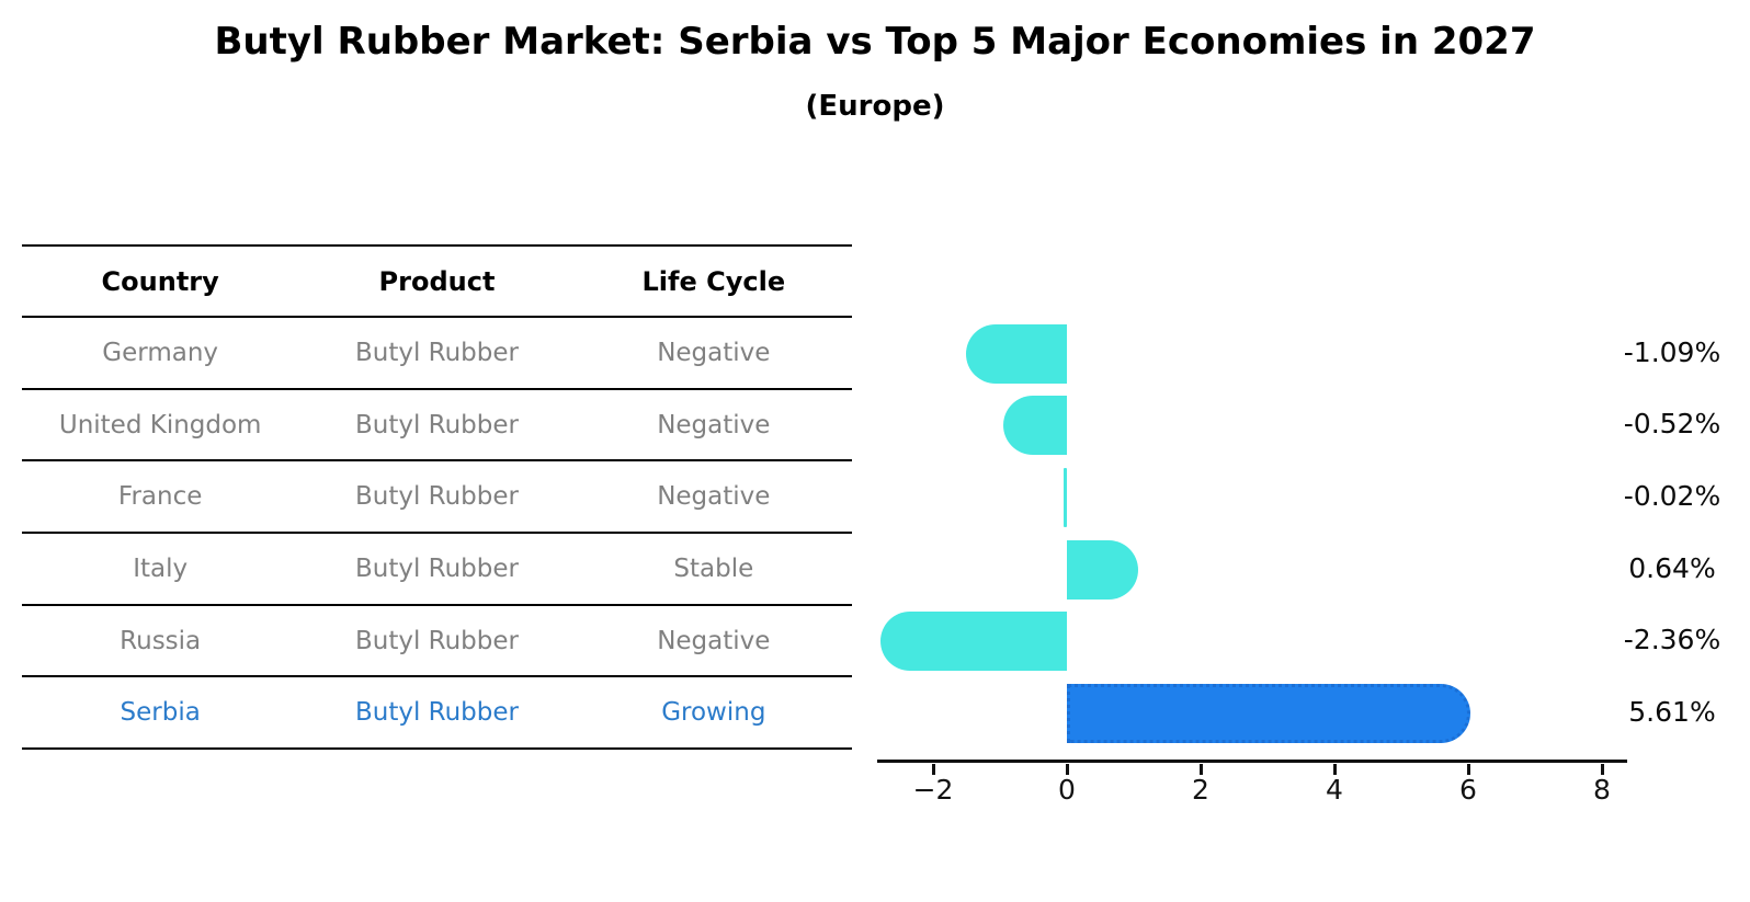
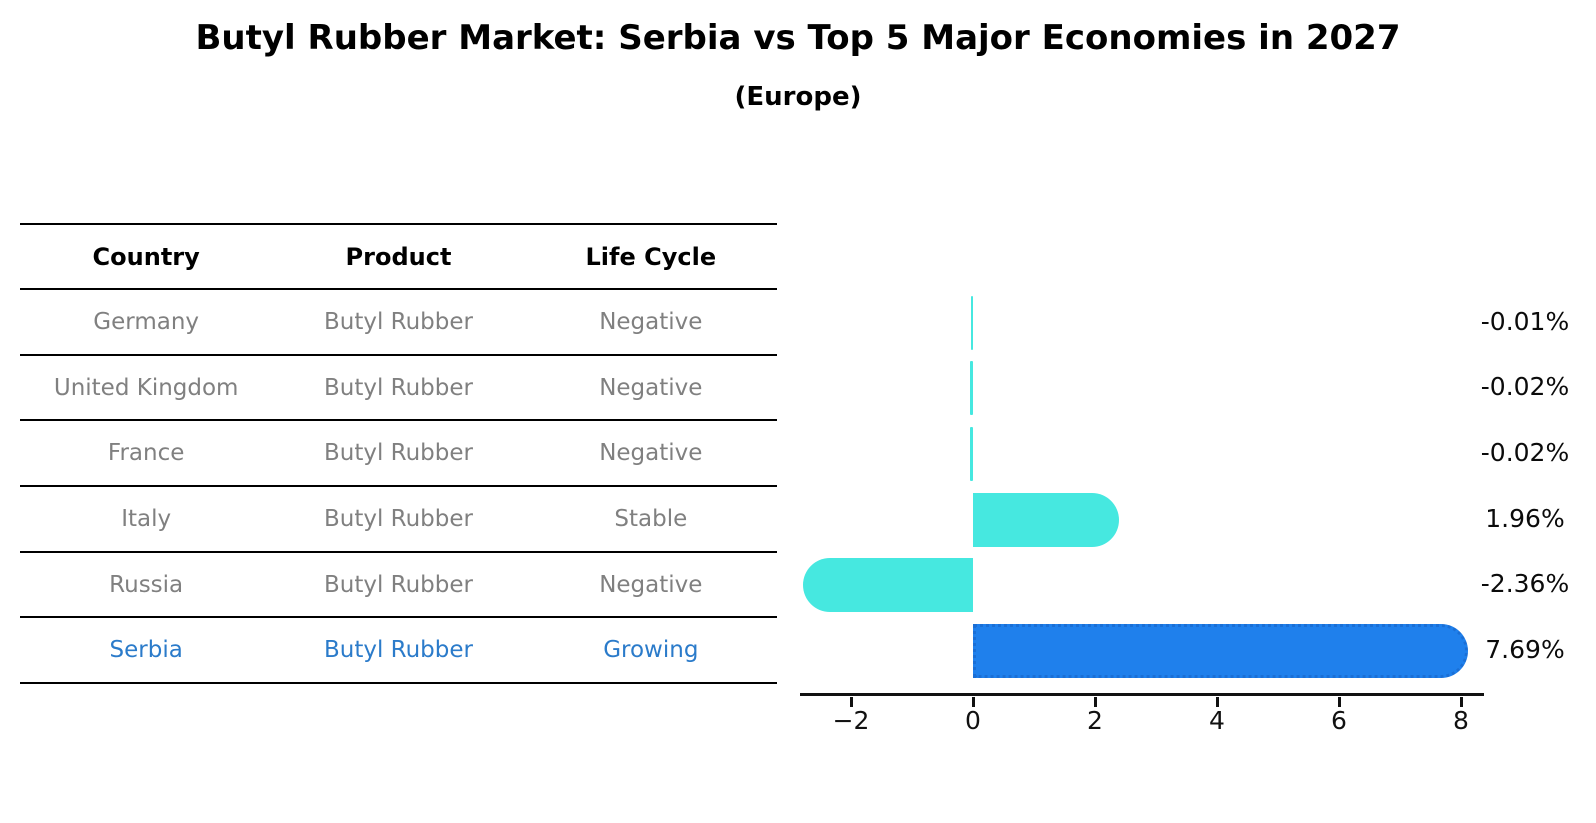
Germany: -1.09% -> -0.01%
United Kingdom: -0.52% -> -0.02%
Italy: 0.64% -> 1.96%
Serbia: 5.61% -> 7.69%
